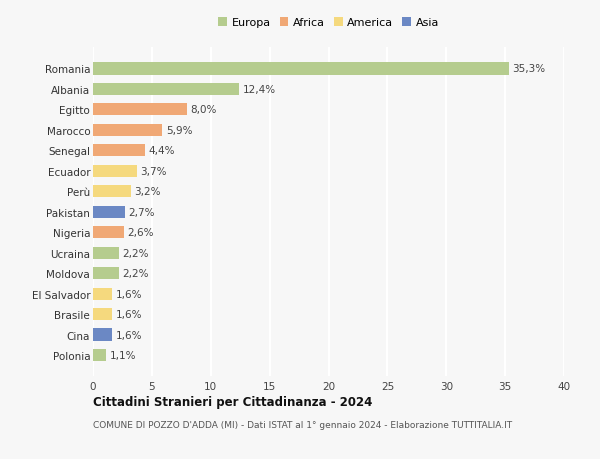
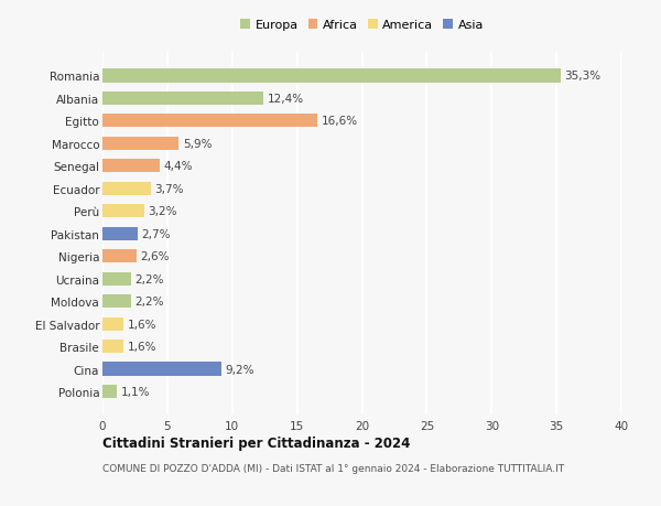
Egitto: 8,0% -> 16,6%
Cina: 1,6% -> 9,2%
